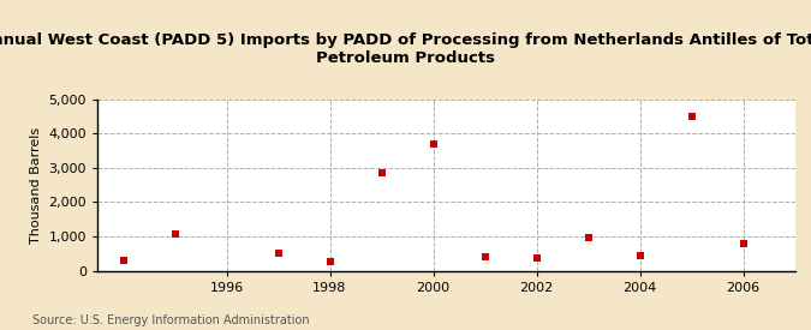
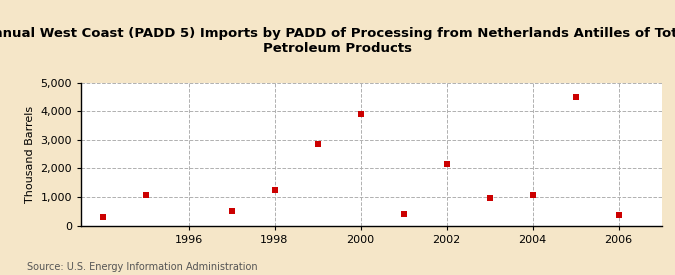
1998: 250 -> 1,250
2000: 3,700 -> 3,900
2002: 350 -> 2,150
2004: 450 -> 1,050
2006: 800 -> 350
